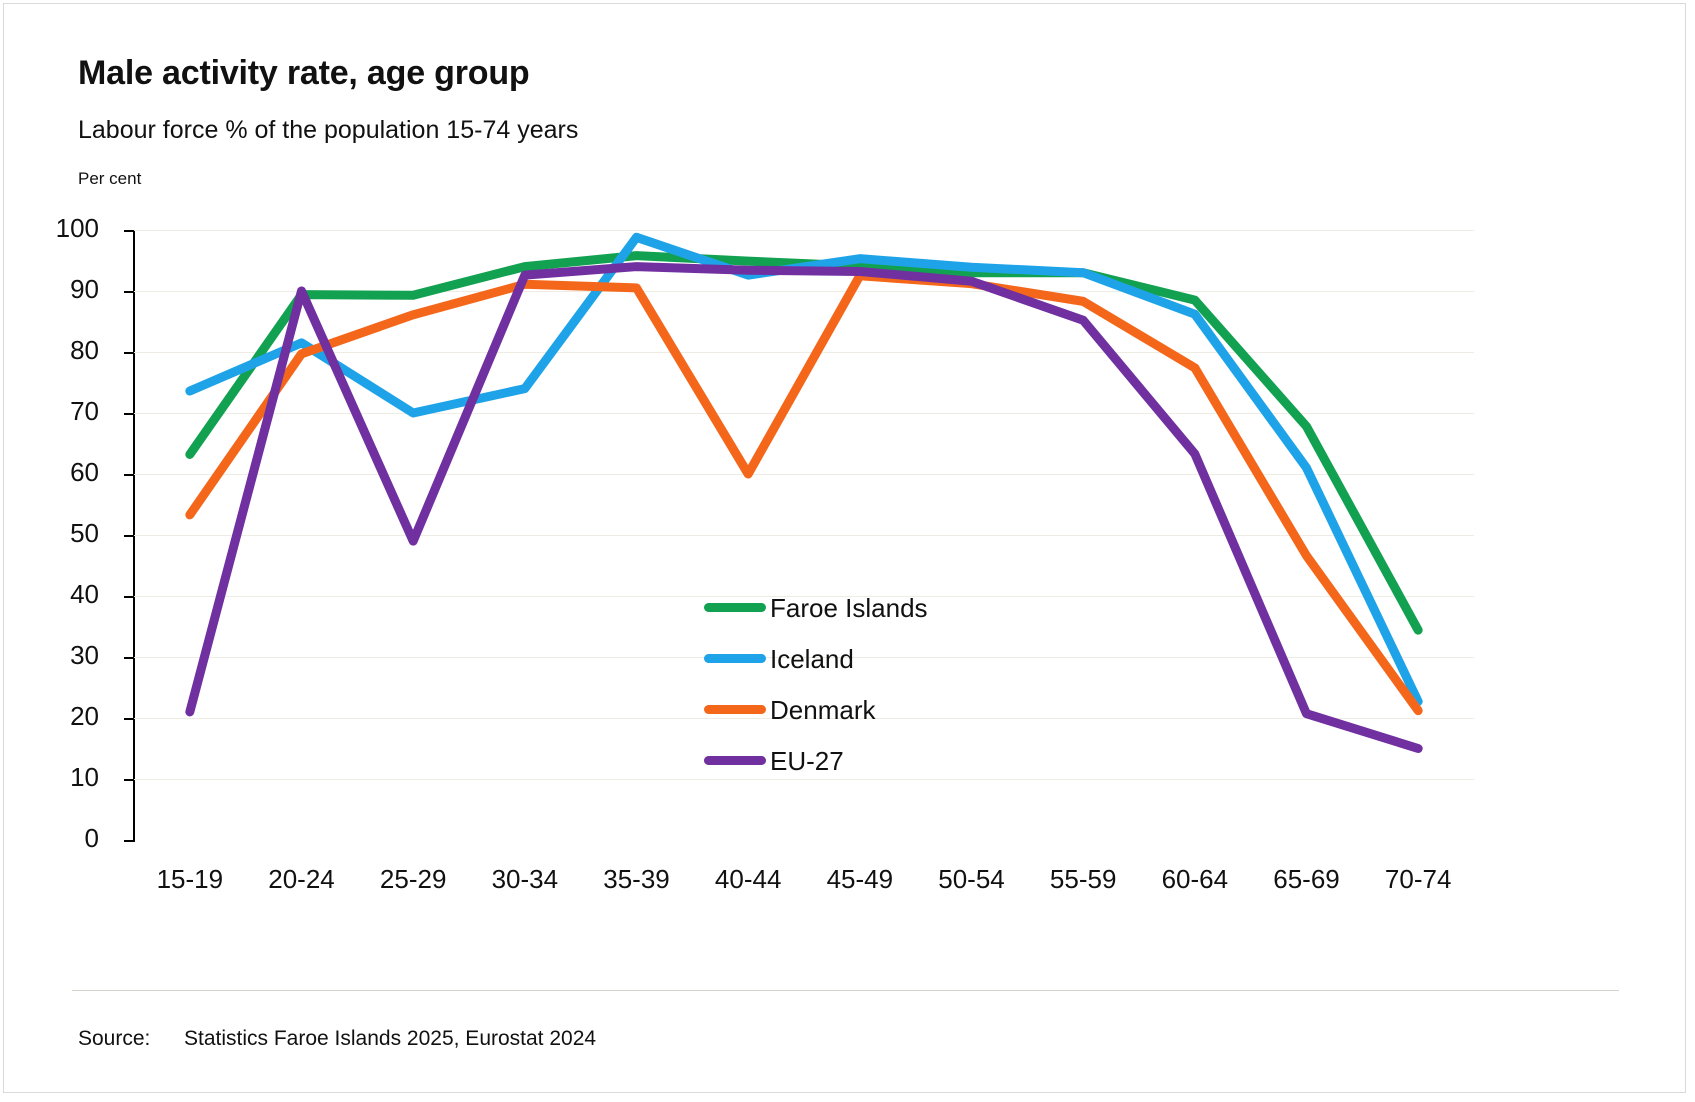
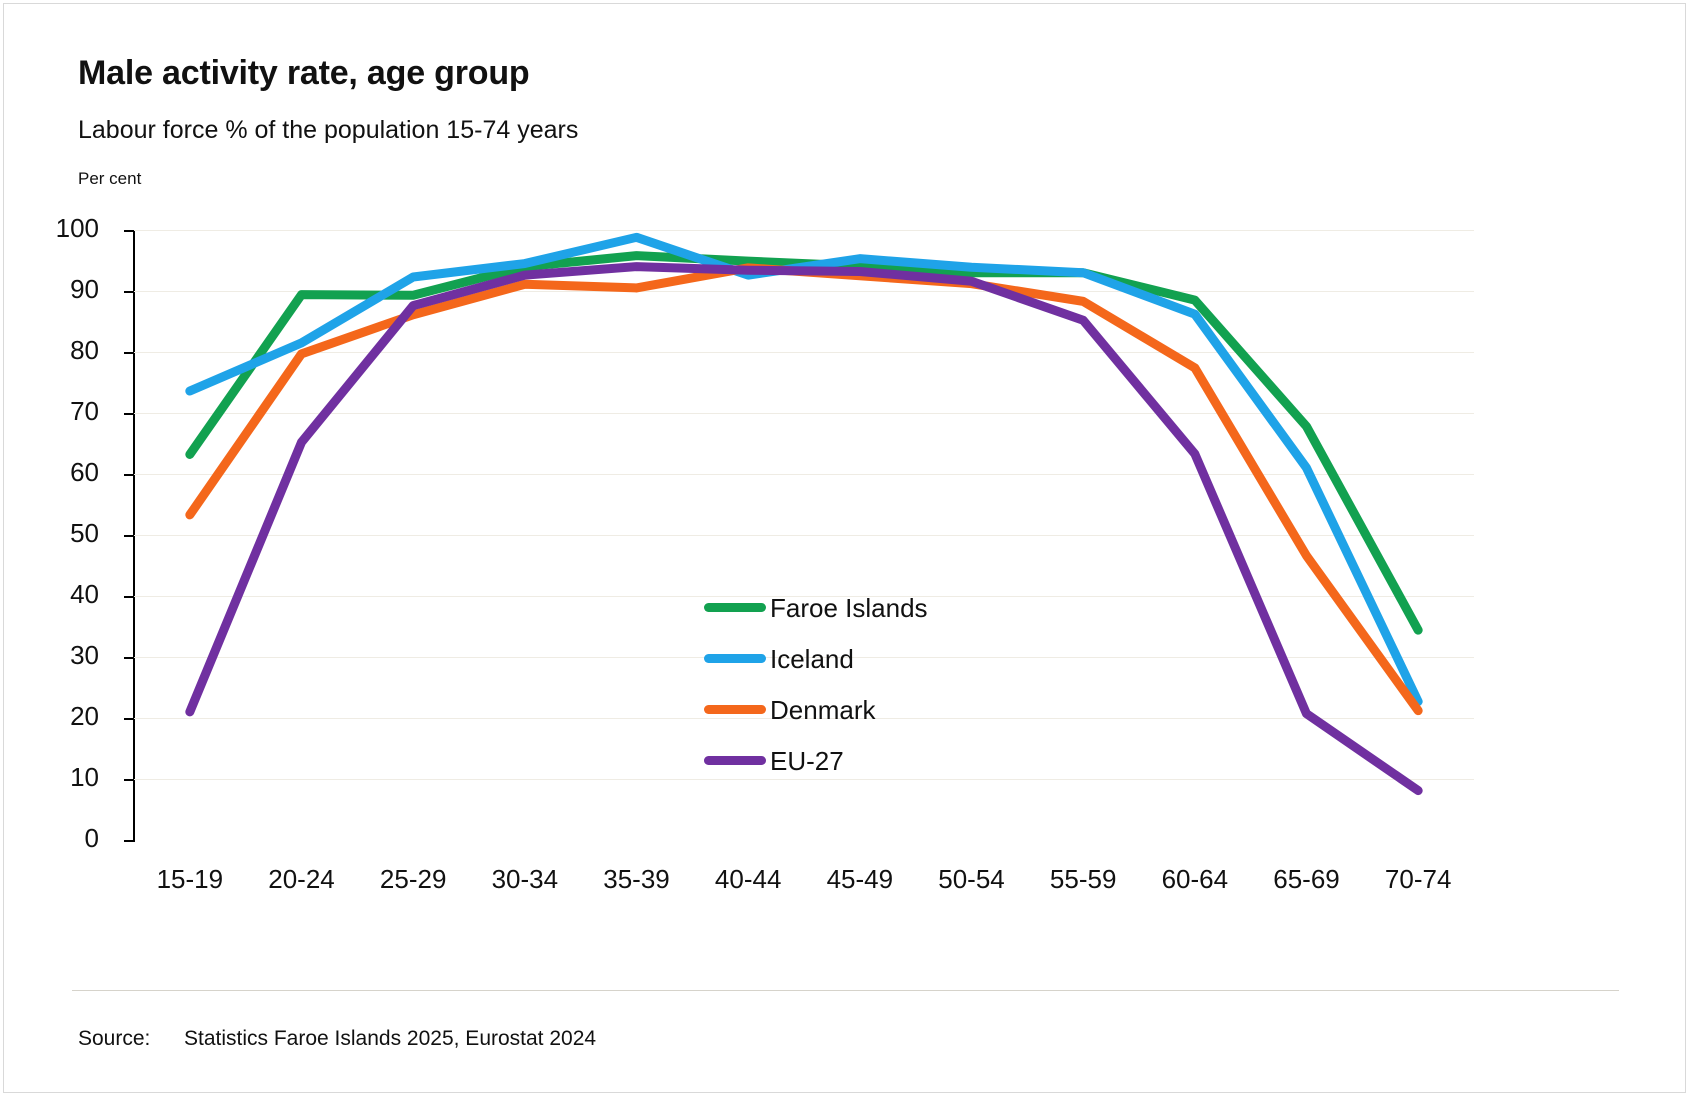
EU-27/20-24: 90 -> 65
Iceland/25-29: 70 -> 92
EU-27/25-29: 49 -> 88
Iceland/30-34: 74 -> 94
Denmark/40-44: 60 -> 94
EU-27/70-74: 15 -> 8
